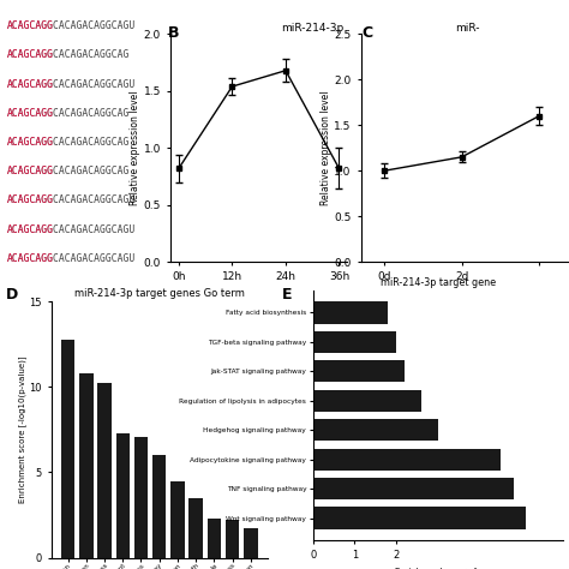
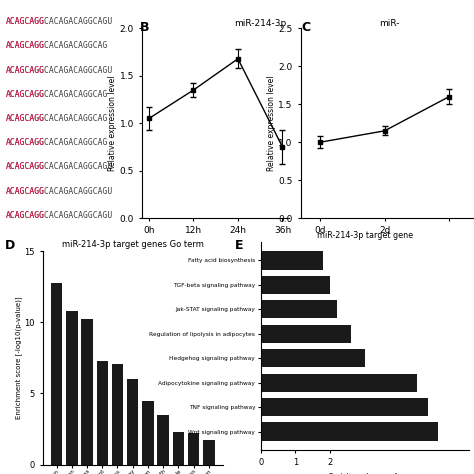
miR-214-3p/0h: 0.82 -> 1.05
miR-214-3p/12h: 1.54 -> 1.35
miR-214-3p/36h: 0.82 -> 0.75
